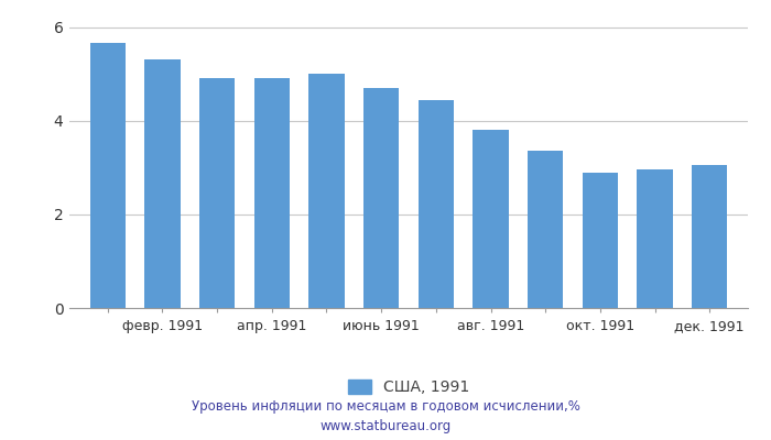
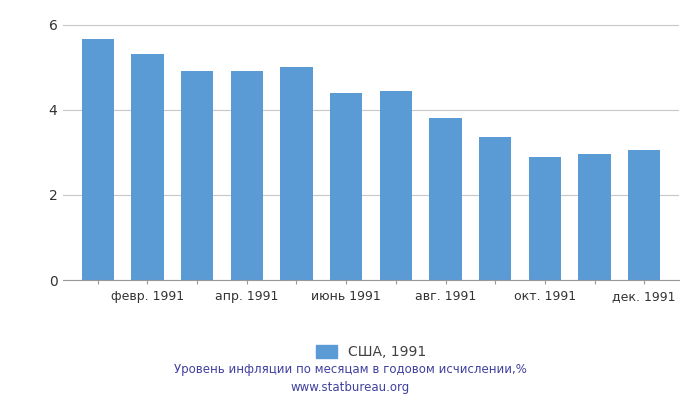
июнь 1991: 4.70 -> 4.40
